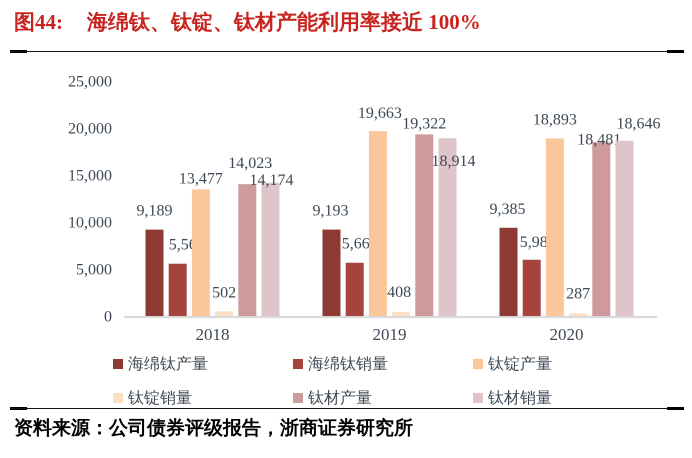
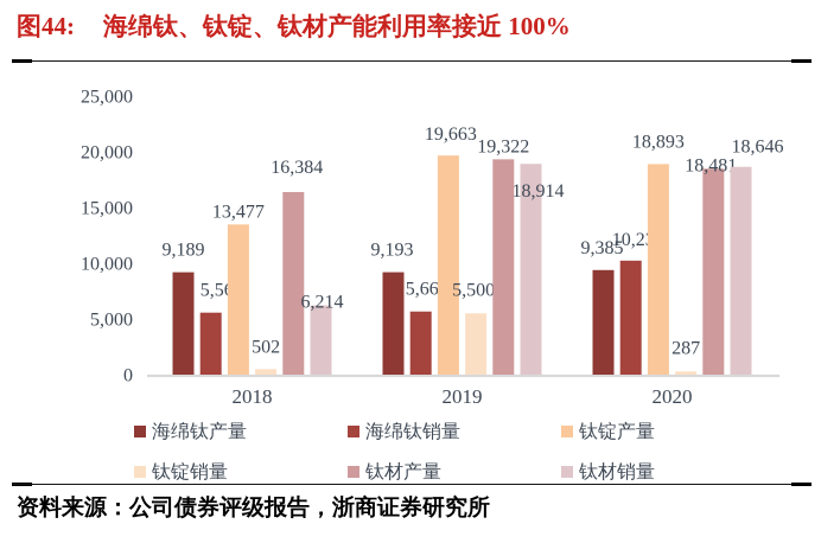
钛材产量/2018: 14,023 -> 16,384
钛材销量/2018: 14,174 -> 6,214
钛锭销量/2019: 408 -> 5,500
海绵钛销量/2020: 5,984 -> 10,230
